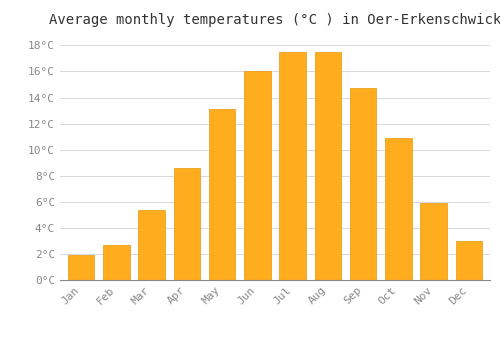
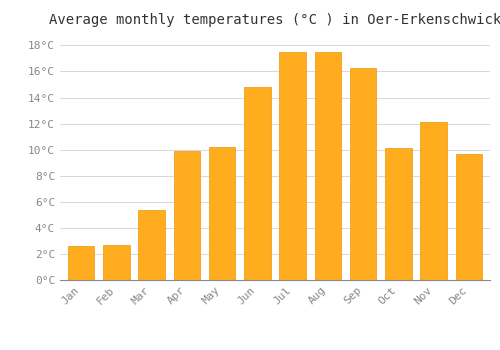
Jan: 1.9°C -> 2.6°C
Apr: 8.6°C -> 9.9°C
May: 13.1°C -> 10.2°C
Jun: 16.0°C -> 14.8°C
Sep: 14.7°C -> 16.3°C
Oct: 10.9°C -> 10.1°C
Nov: 5.9°C -> 12.1°C
Dec: 3.0°C -> 9.7°C
